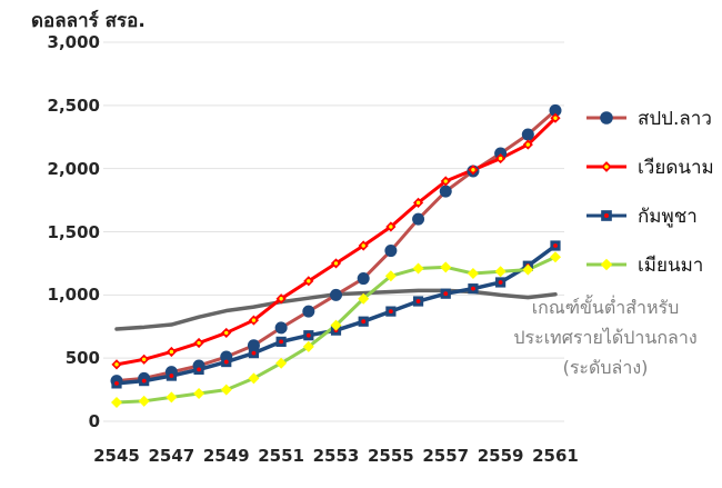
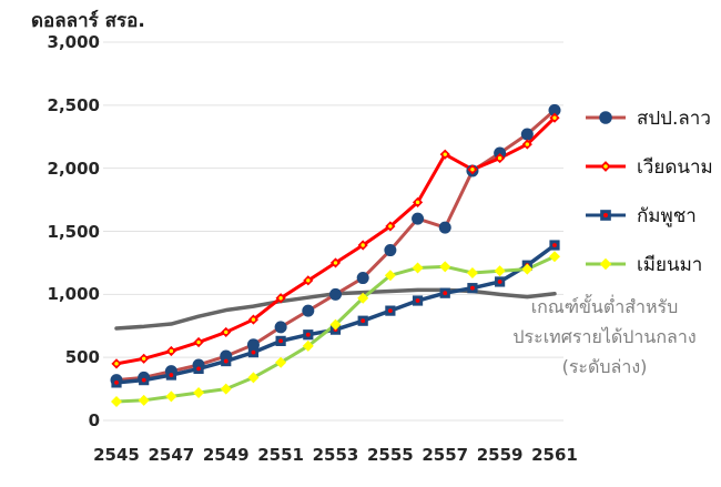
สปป.ลาว/2557: 1820 -> 1530
เวียดนาม/2557: 1900 -> 2110
